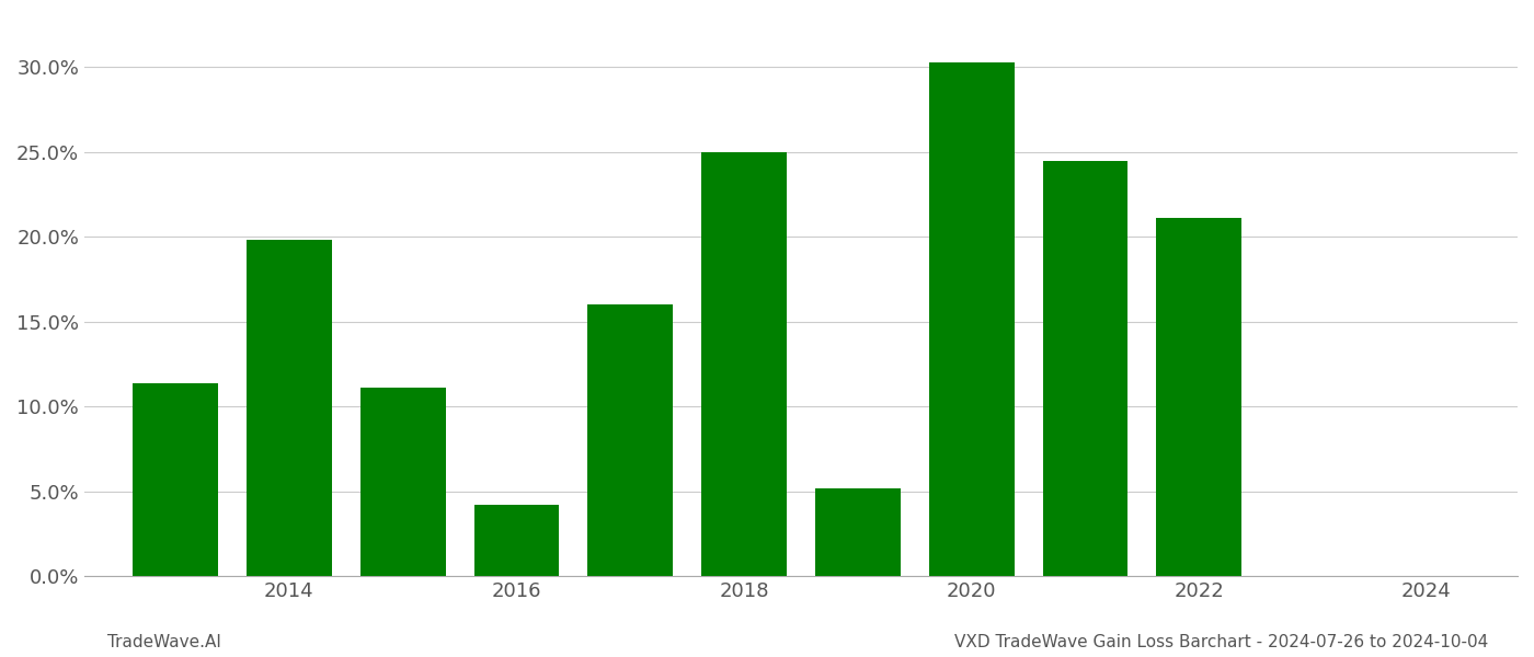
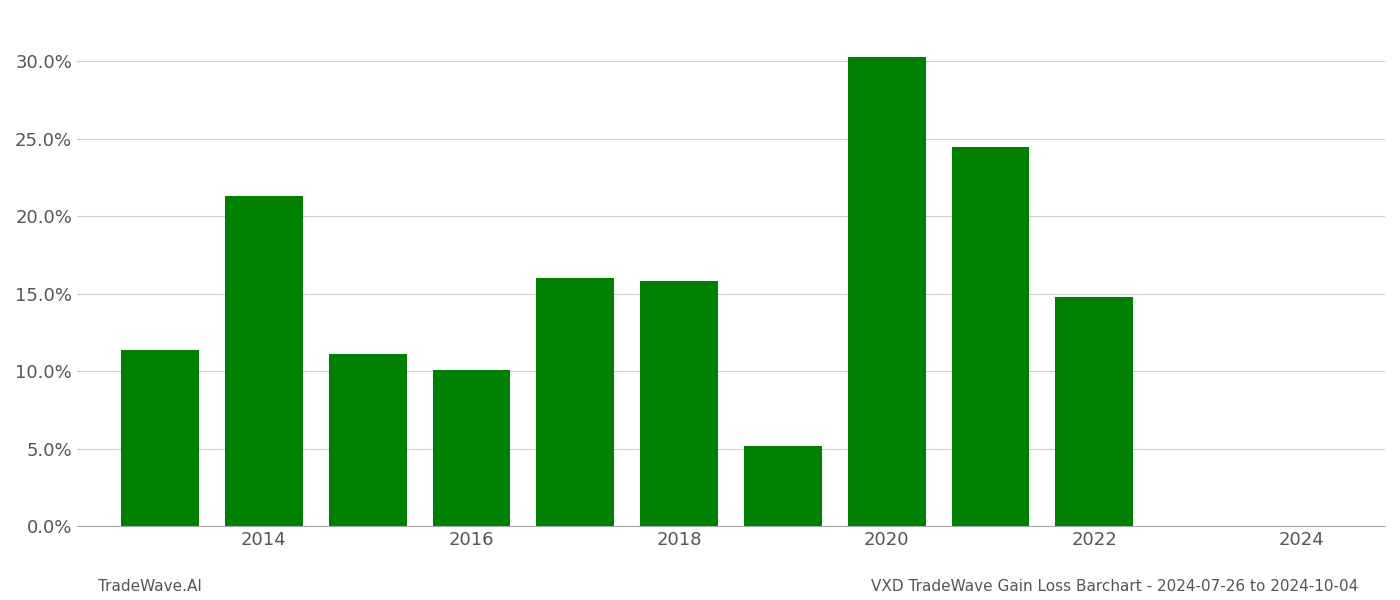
2014: 19.8% -> 21.3%
2016: 4.2% -> 10.1%
2018: 25.0% -> 15.8%
2022: 21.1% -> 14.8%
